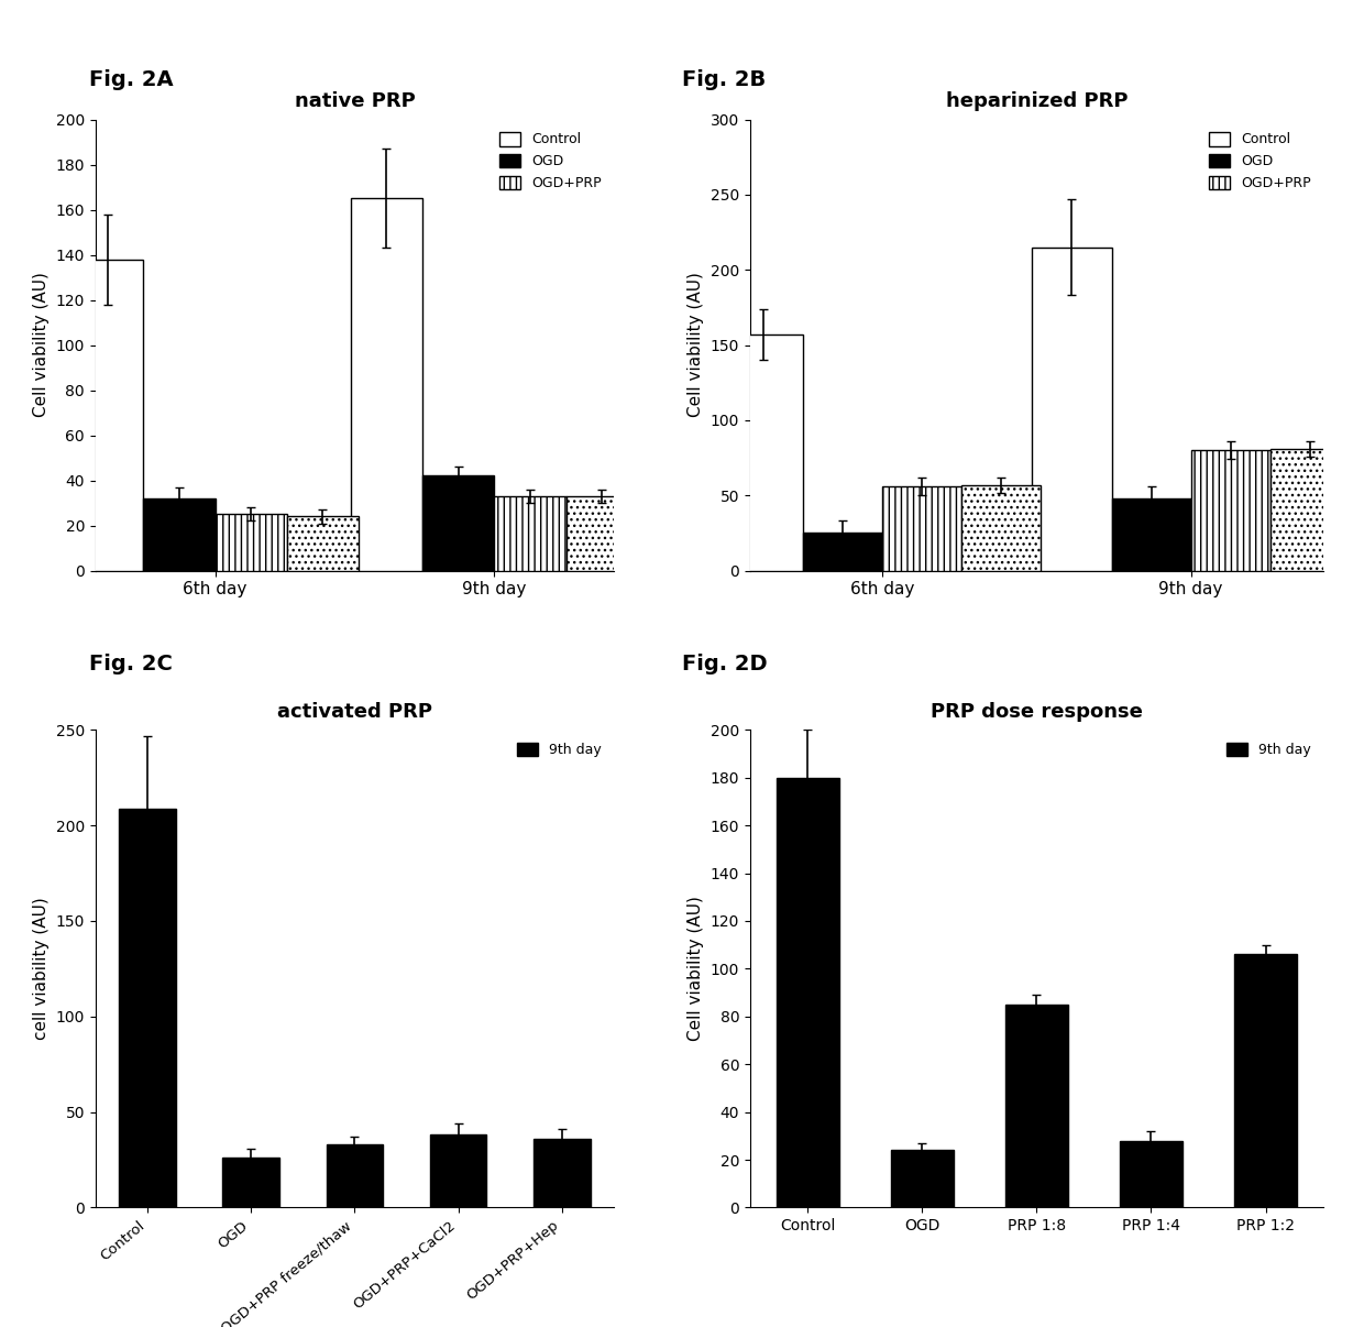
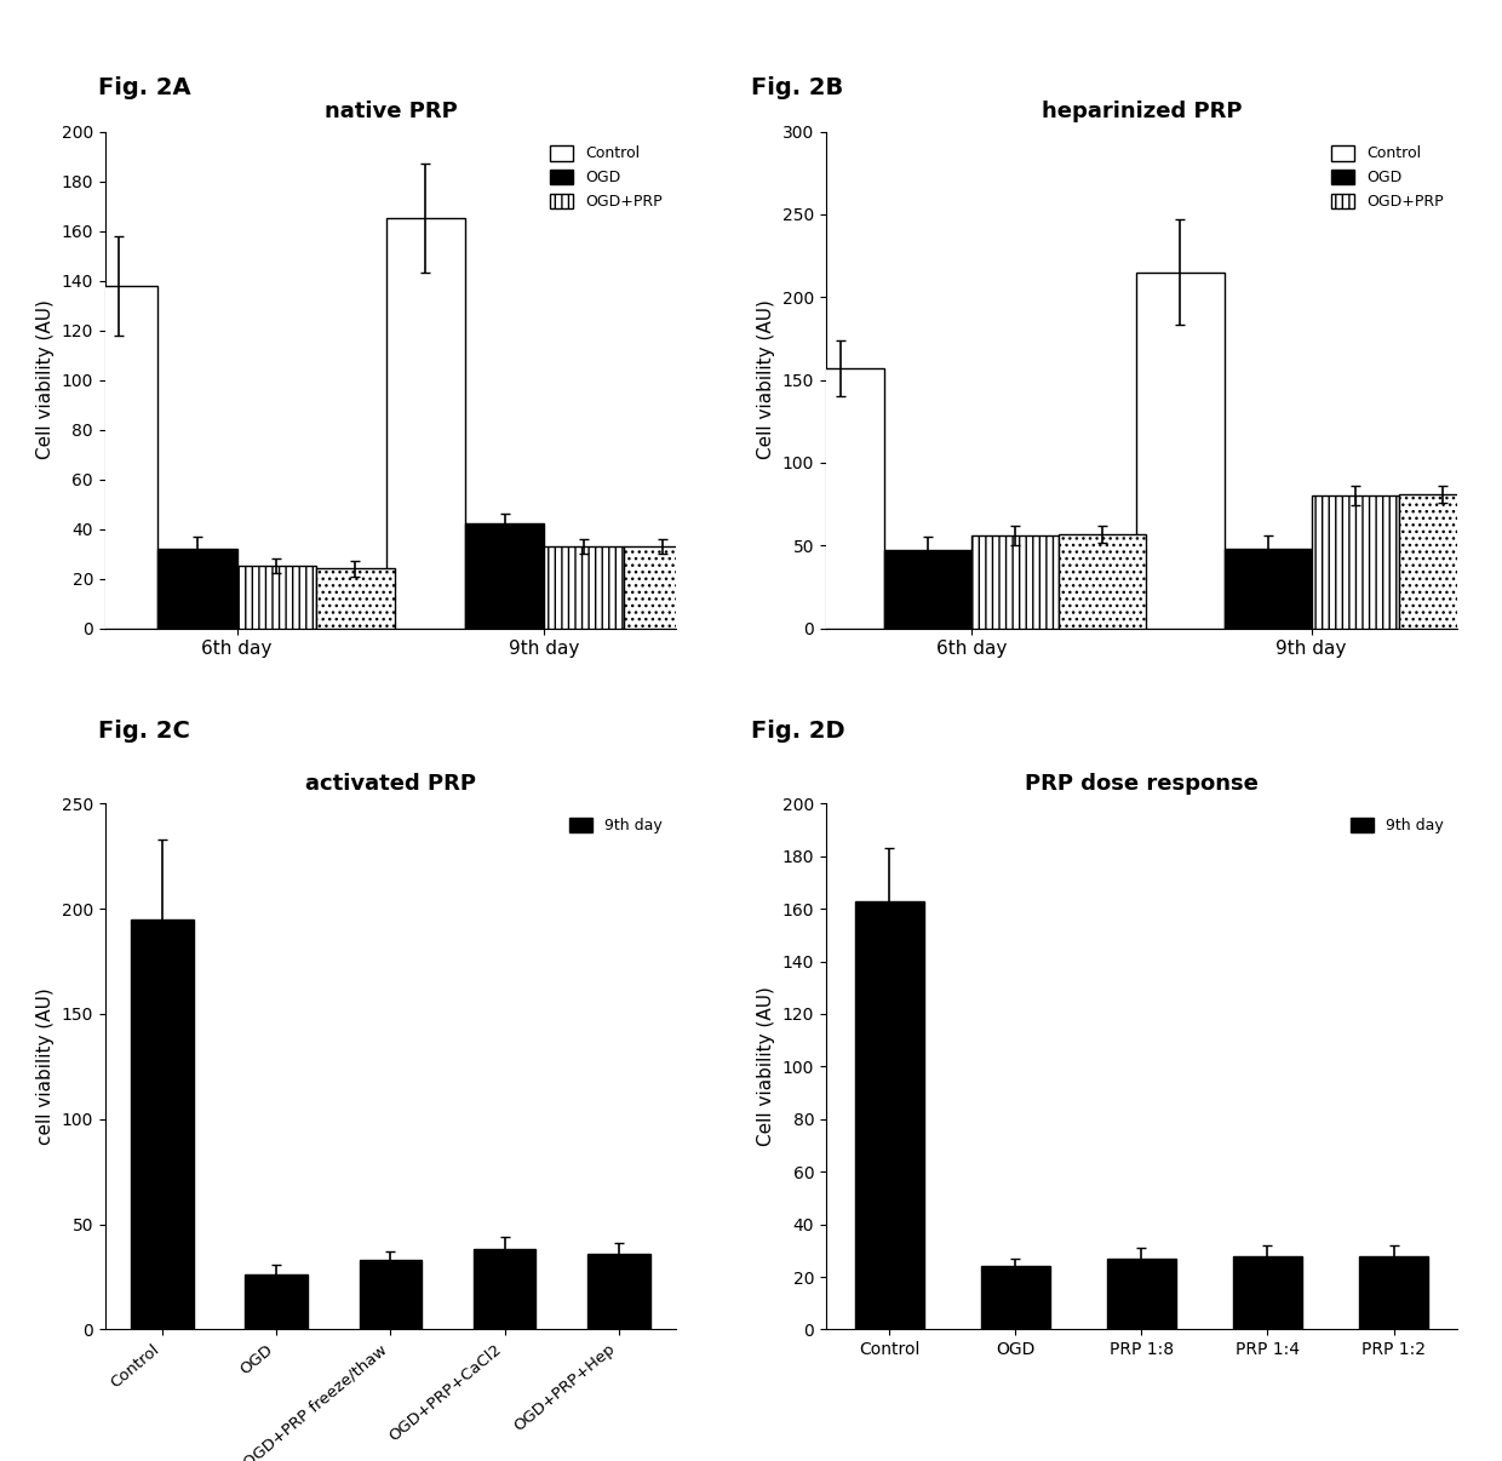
heparinized PRP/OGD/6th day: 25 -> 47
activated PRP/Control: 209 -> 195
PRP dose response/Control: 180 -> 163
PRP dose response/PRP 1:8: 85 -> 27
PRP dose response/PRP 1:2: 106 -> 28
